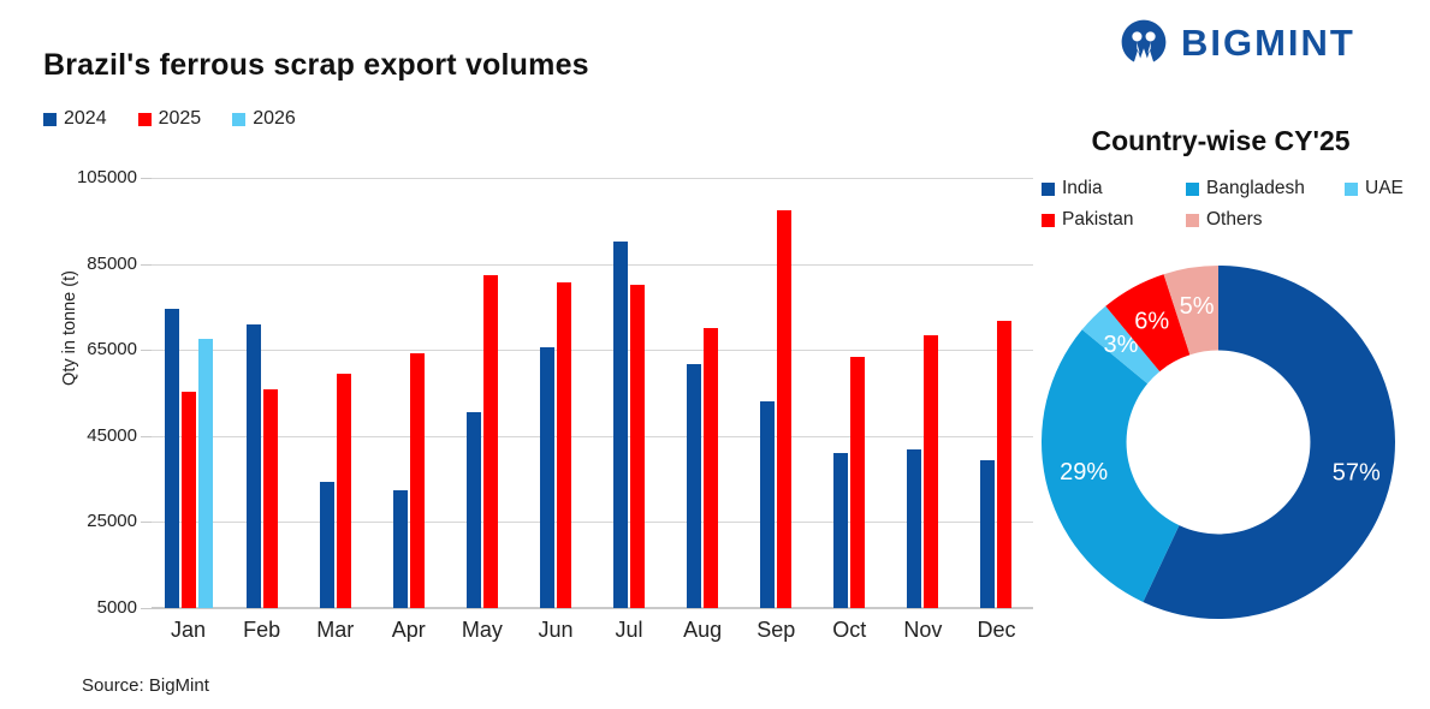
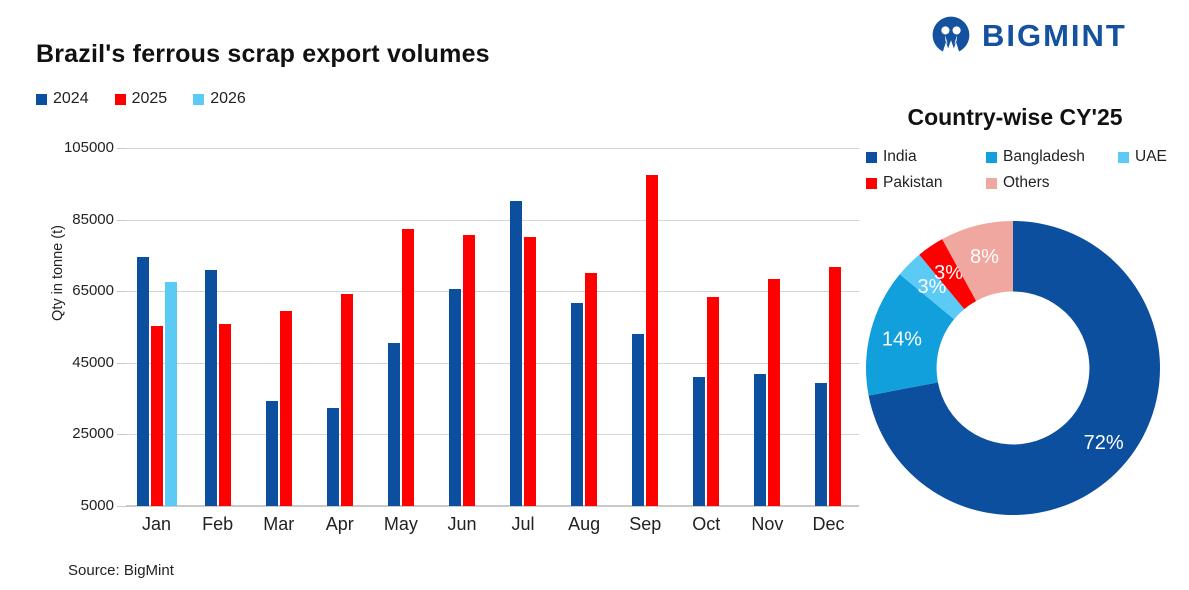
Country-wise CY'25/India: 57% -> 72%
Country-wise CY'25/Bangladesh: 29% -> 14%
Country-wise CY'25/Pakistan: 6% -> 3%
Country-wise CY'25/Others: 5% -> 8%
